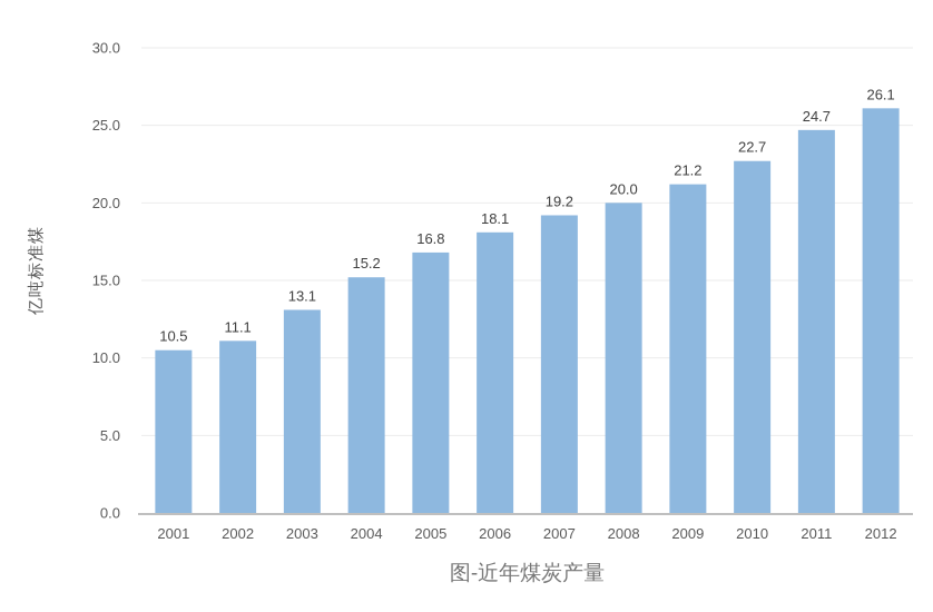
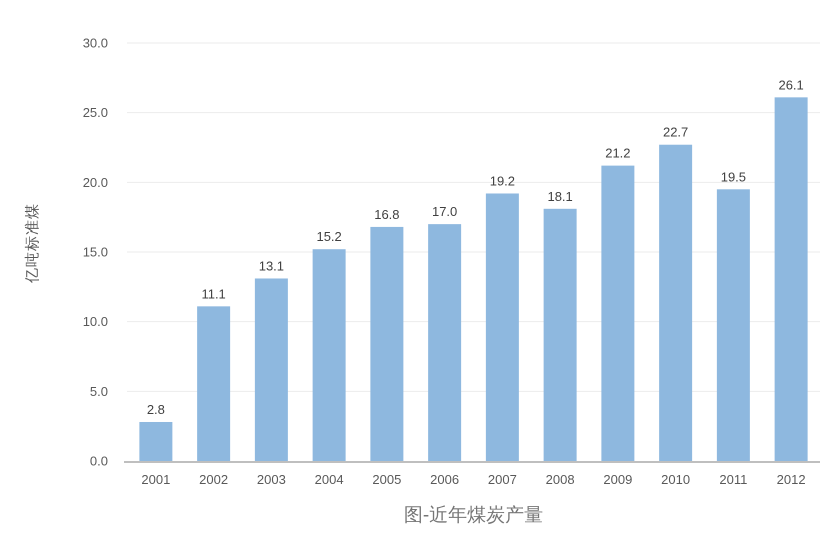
2001: 10.5 -> 2.8
2006: 18.1 -> 17.0
2008: 20.0 -> 18.1
2011: 24.7 -> 19.5
